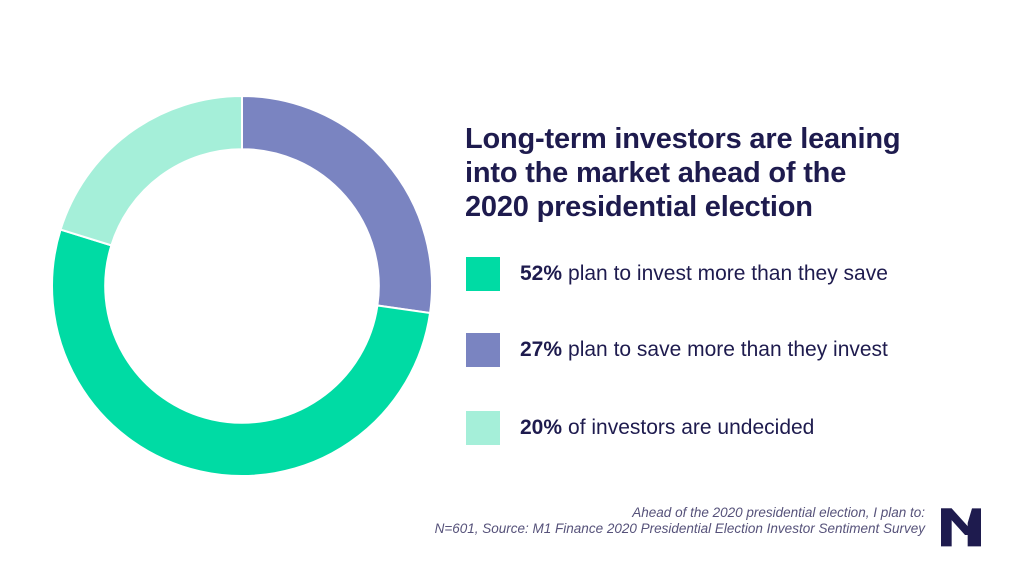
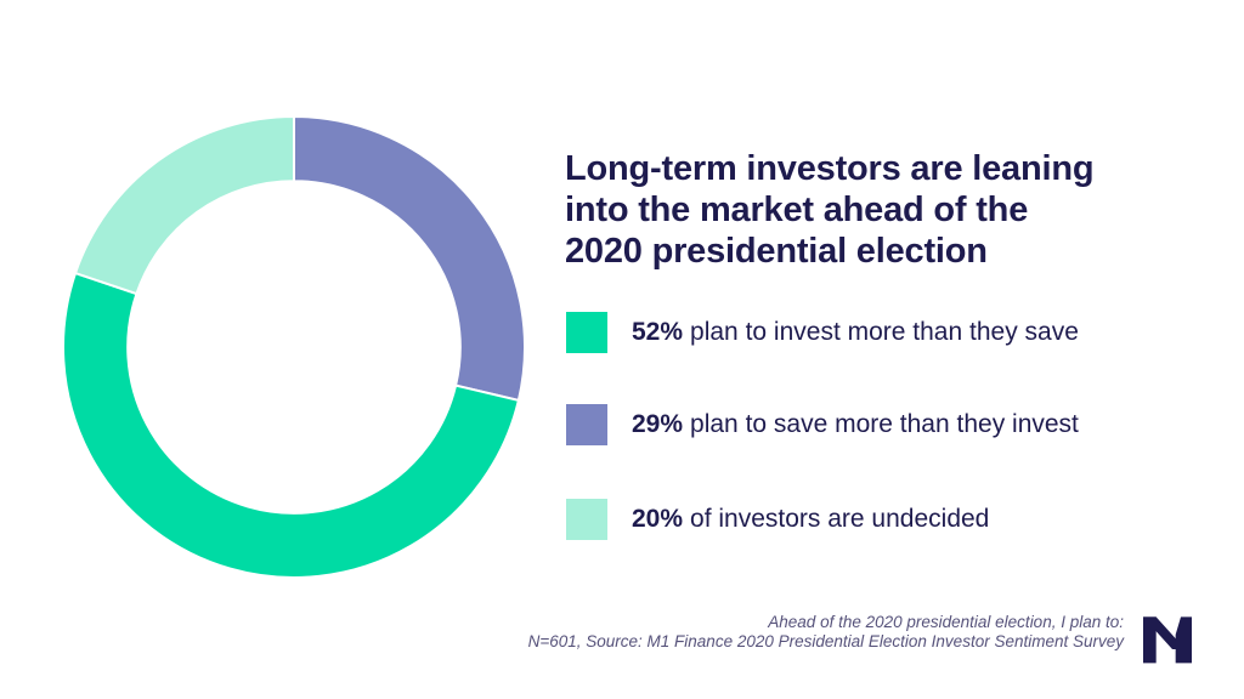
plan to save more than they invest: 27% -> 29%
